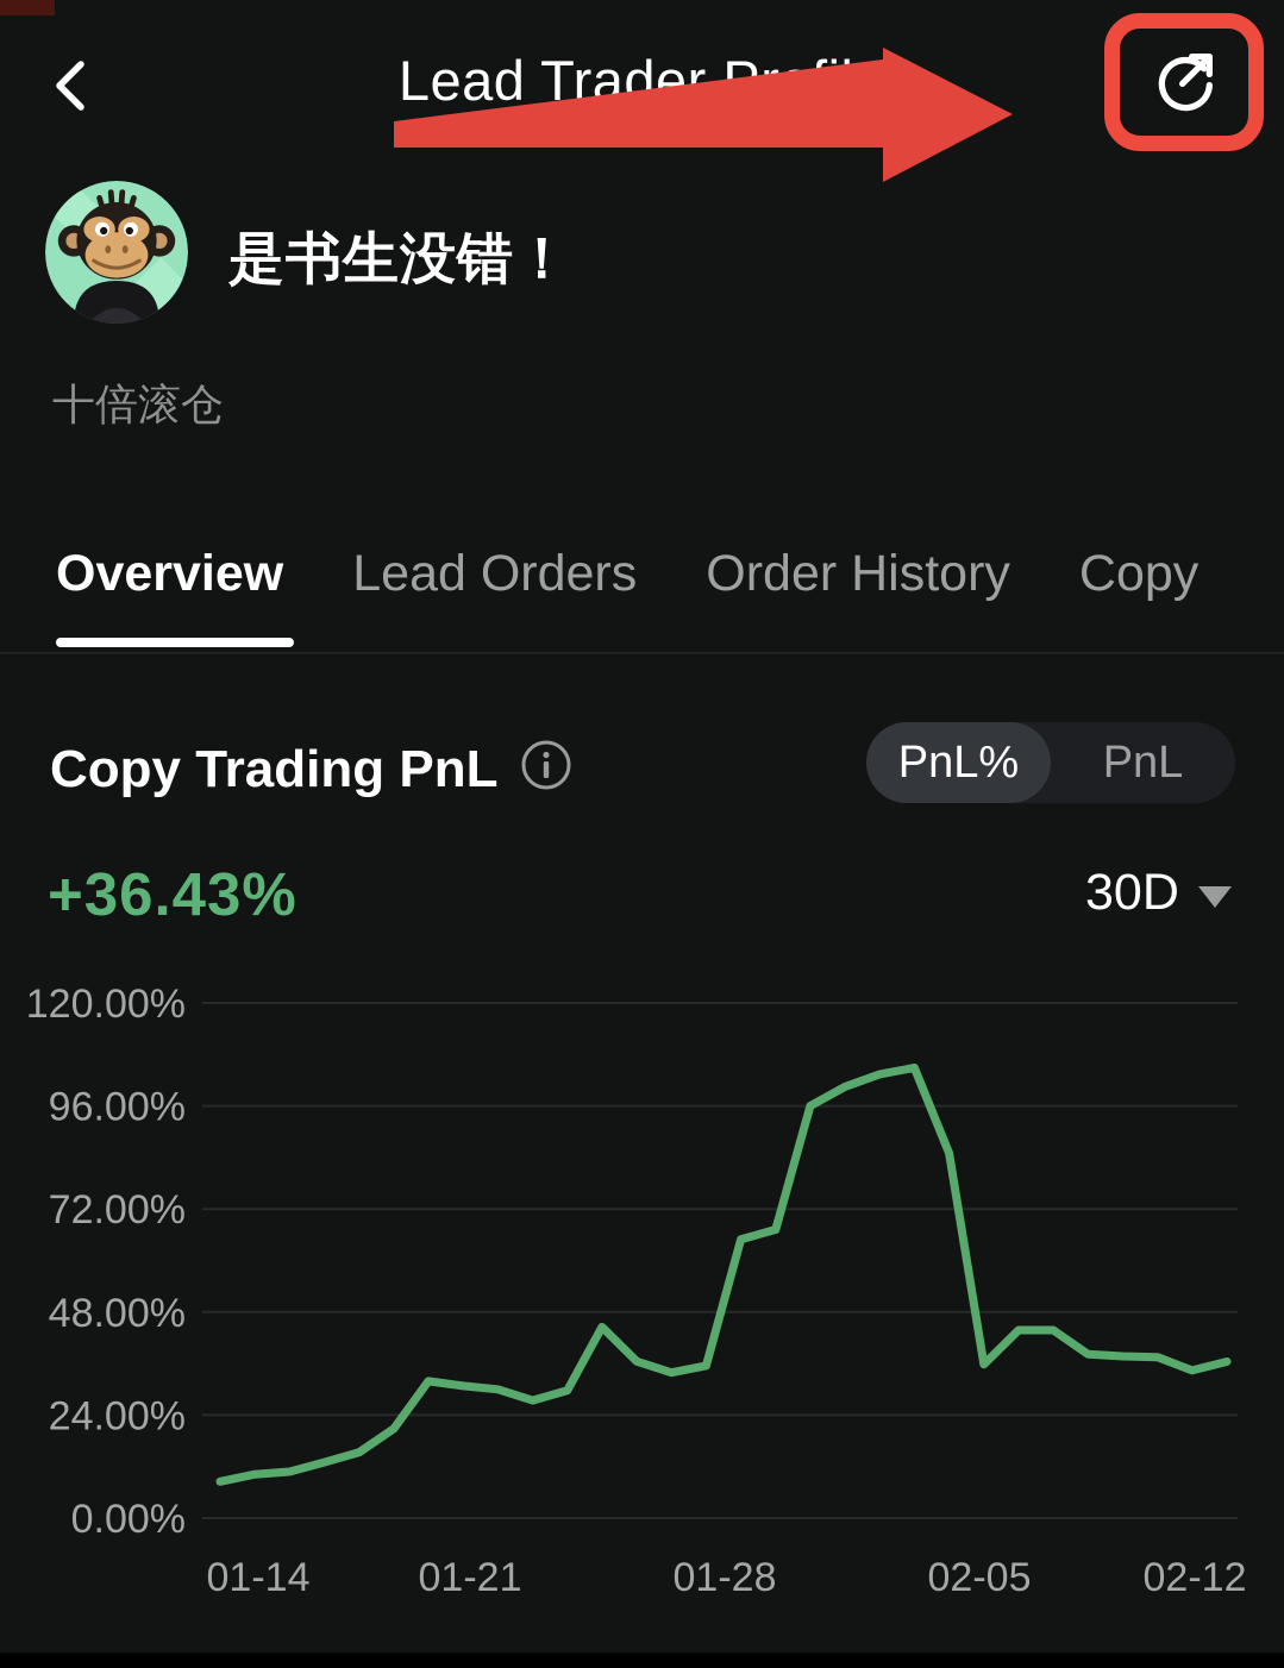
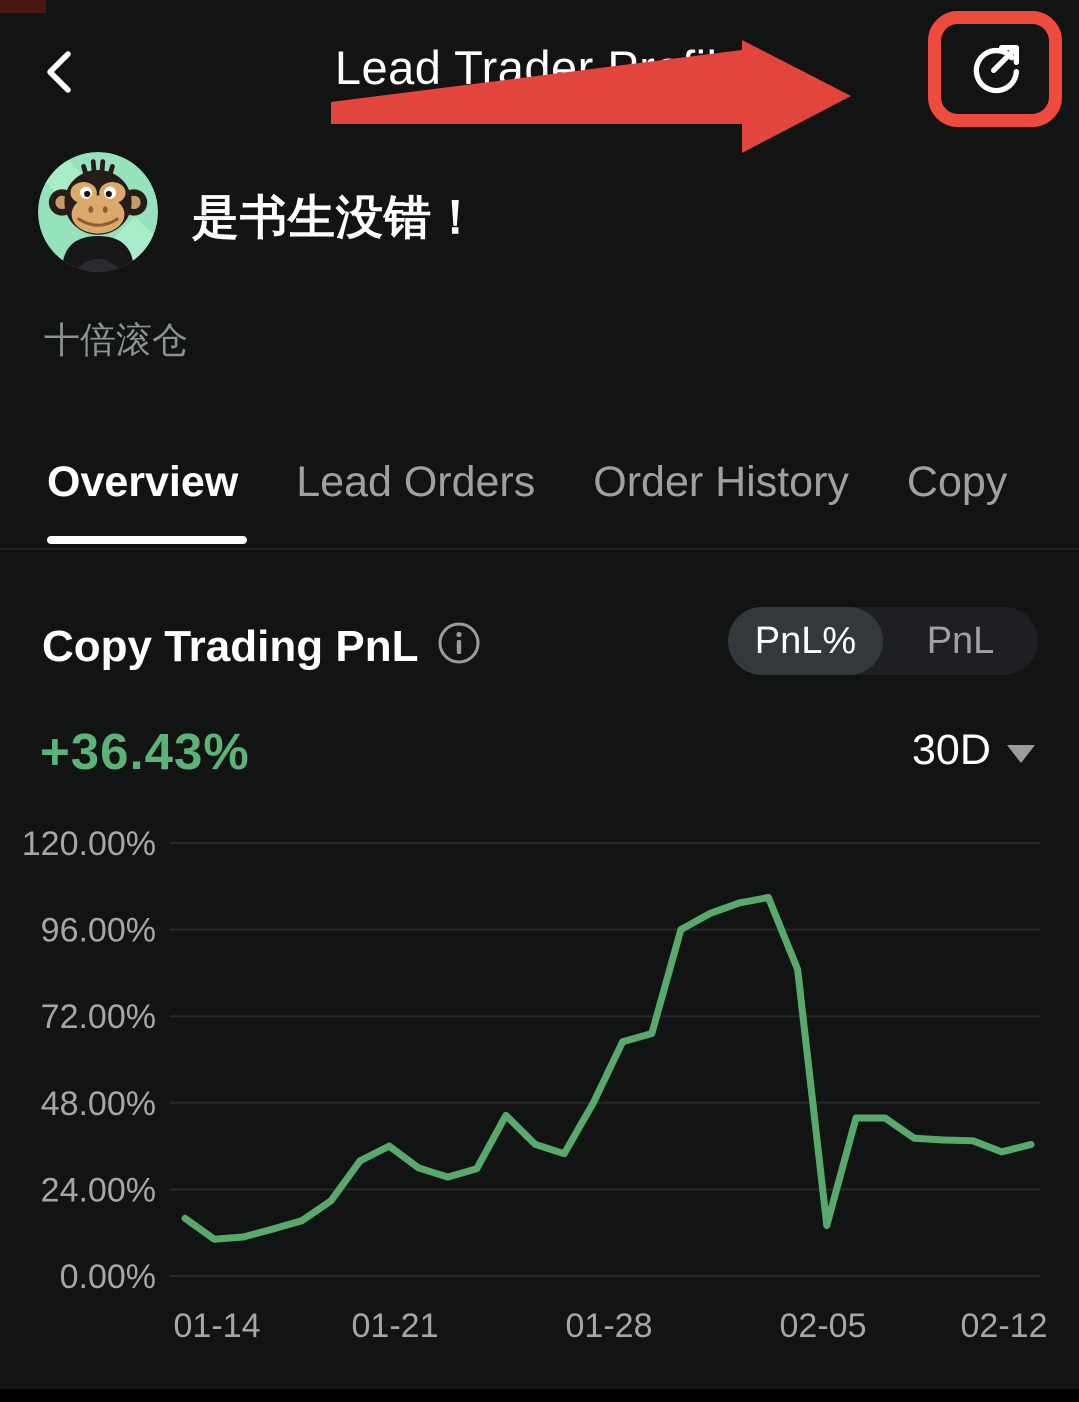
01-14: 8% -> 16%
01-21: 31% -> 36%
01-28: 36% -> 48%
02-05: 36% -> 14%
